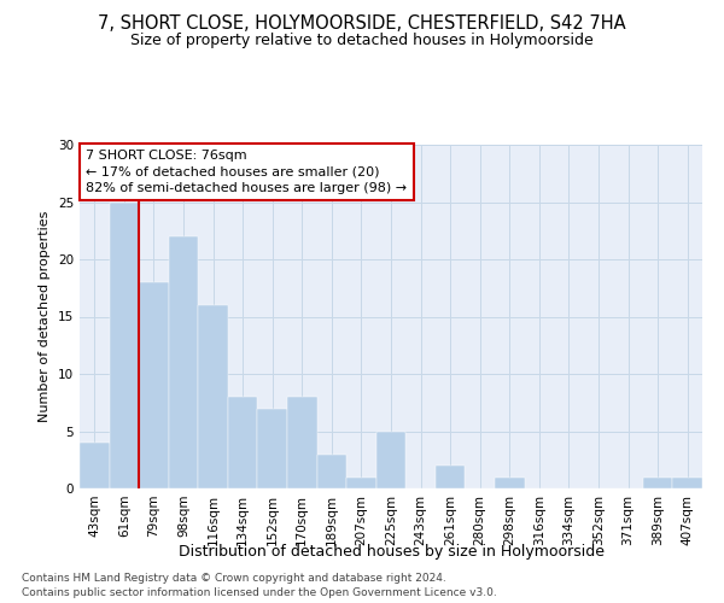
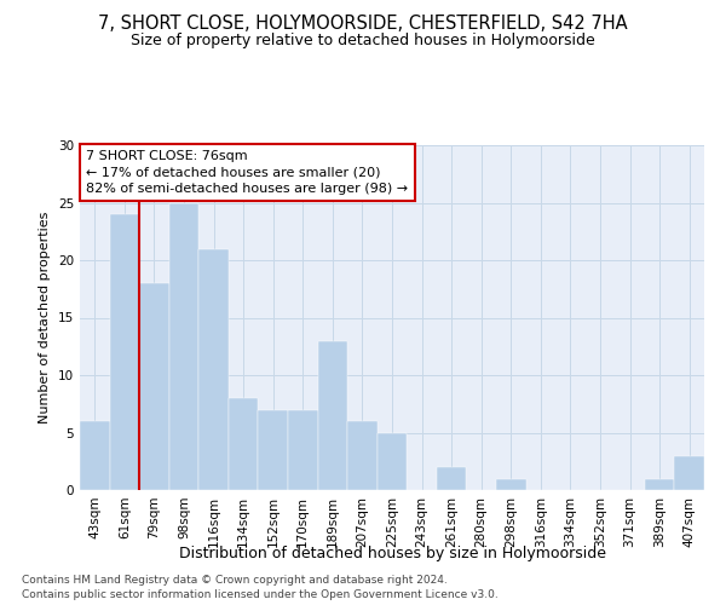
43sqm: 4 -> 6
61sqm: 25 -> 24
98sqm: 22 -> 25
116sqm: 16 -> 21
170sqm: 8 -> 7
189sqm: 3 -> 13
207sqm: 1 -> 6
407sqm: 1 -> 3
